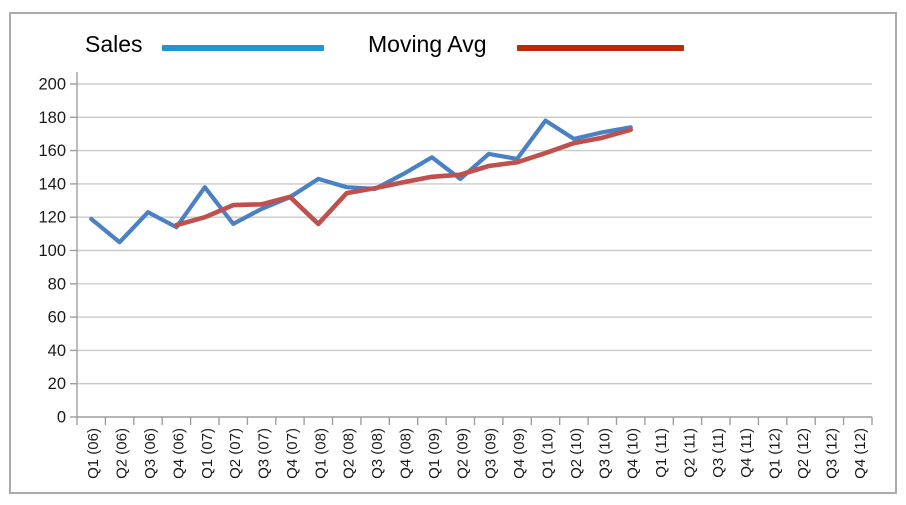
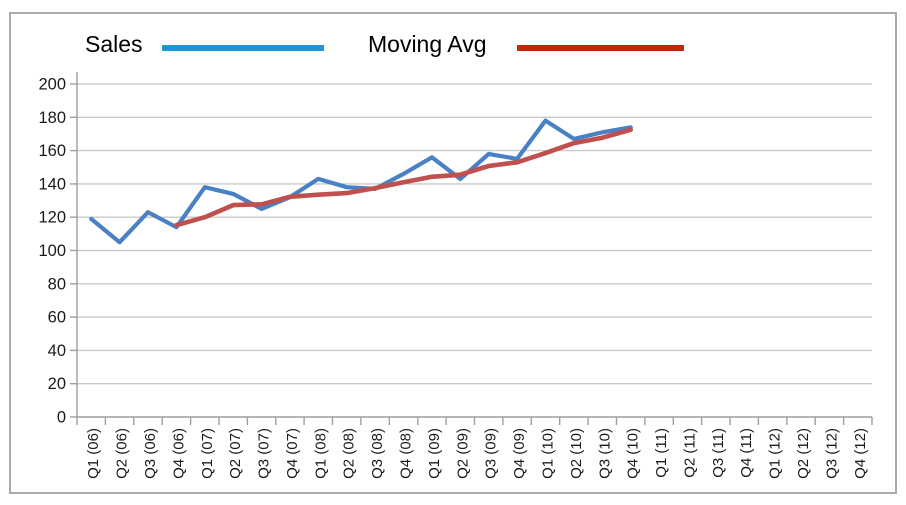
Sales/Q2 (07): 116 -> 134
Moving Avg/Q1 (08): 116 -> 134
